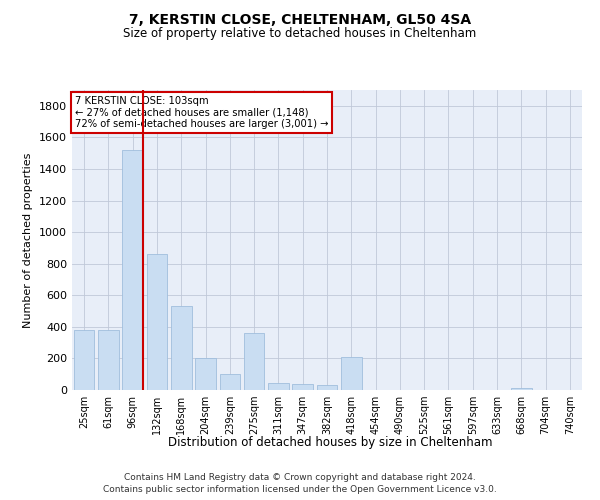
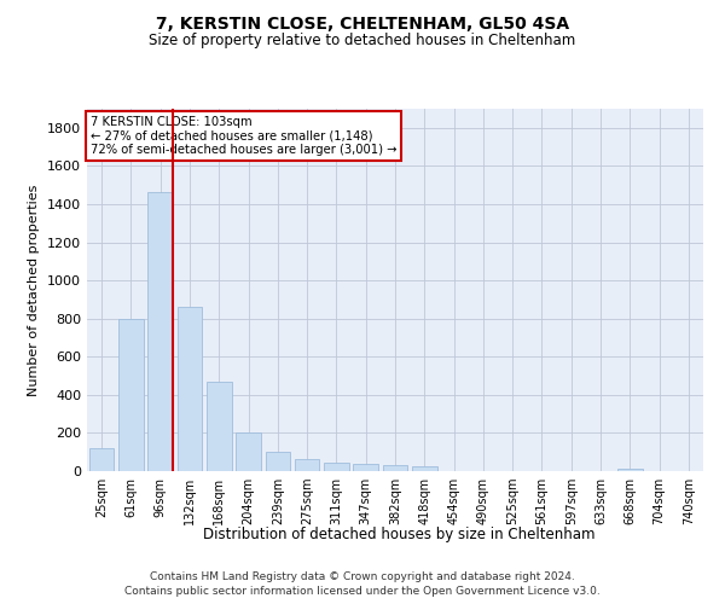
25sqm: 380 -> 120
61sqm: 380 -> 800
96sqm: 1520 -> 1460
168sqm: 530 -> 470
275sqm: 360 -> 60
418sqm: 210 -> 20
